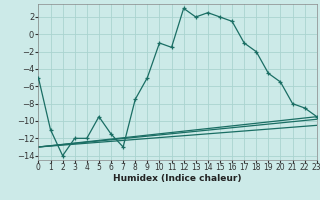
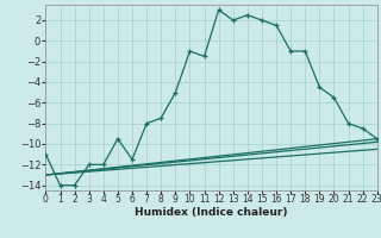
0: -5.0 -> -11.0
1: -11.0 -> -14.0
7: -13.0 -> -8.0
18: -2.0 -> -1.0
